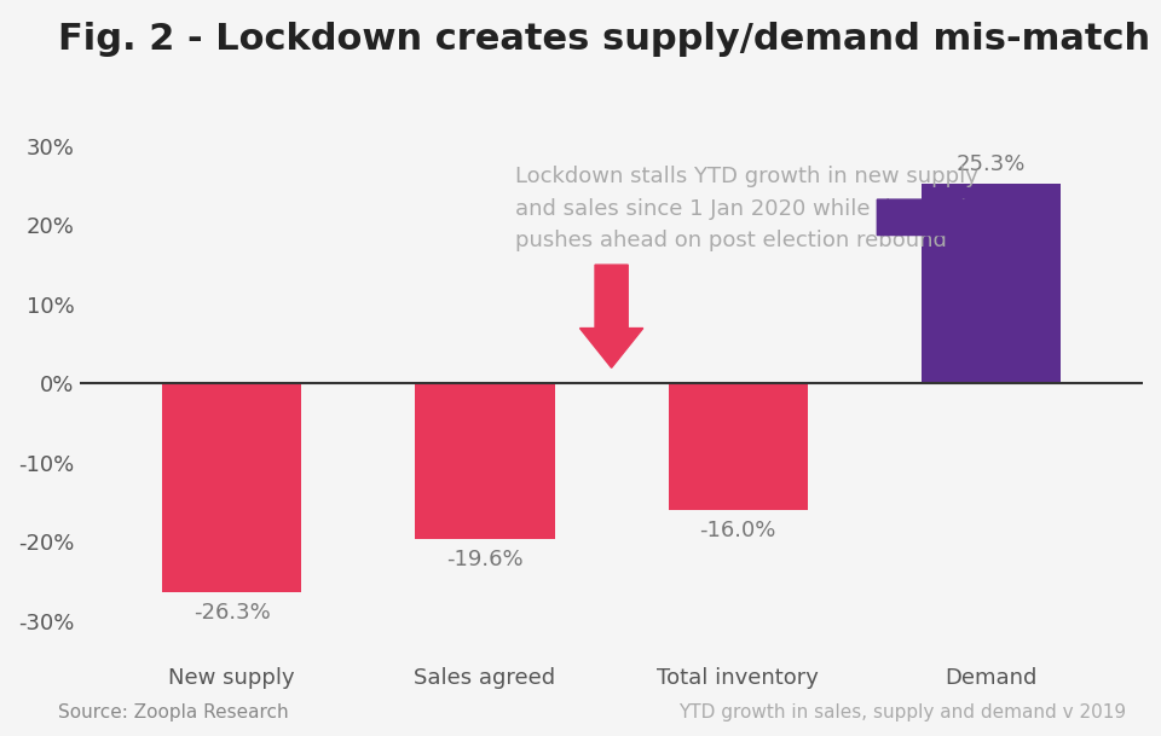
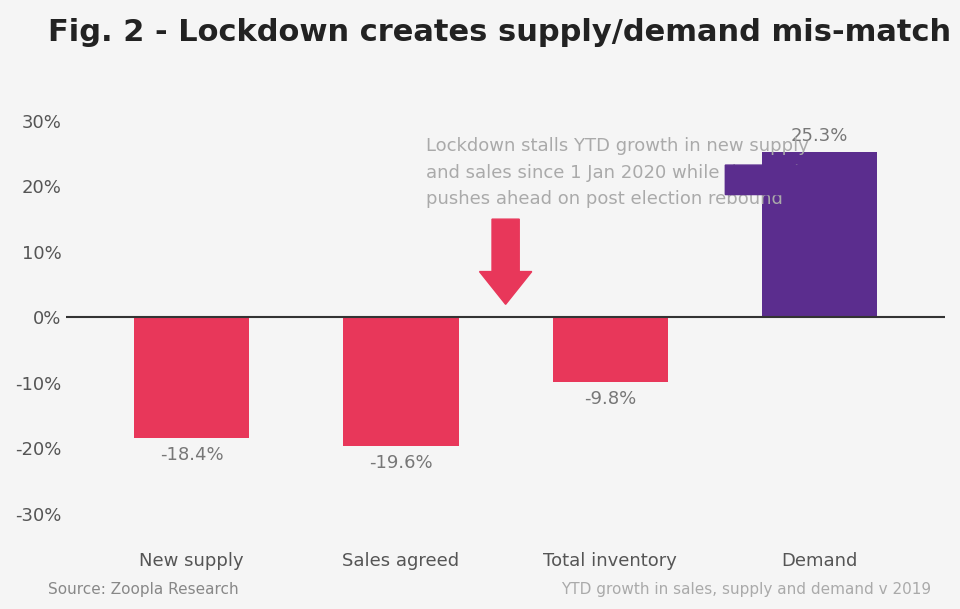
New supply: -26.3% -> -18.4%
Total inventory: -16.0% -> -9.8%
